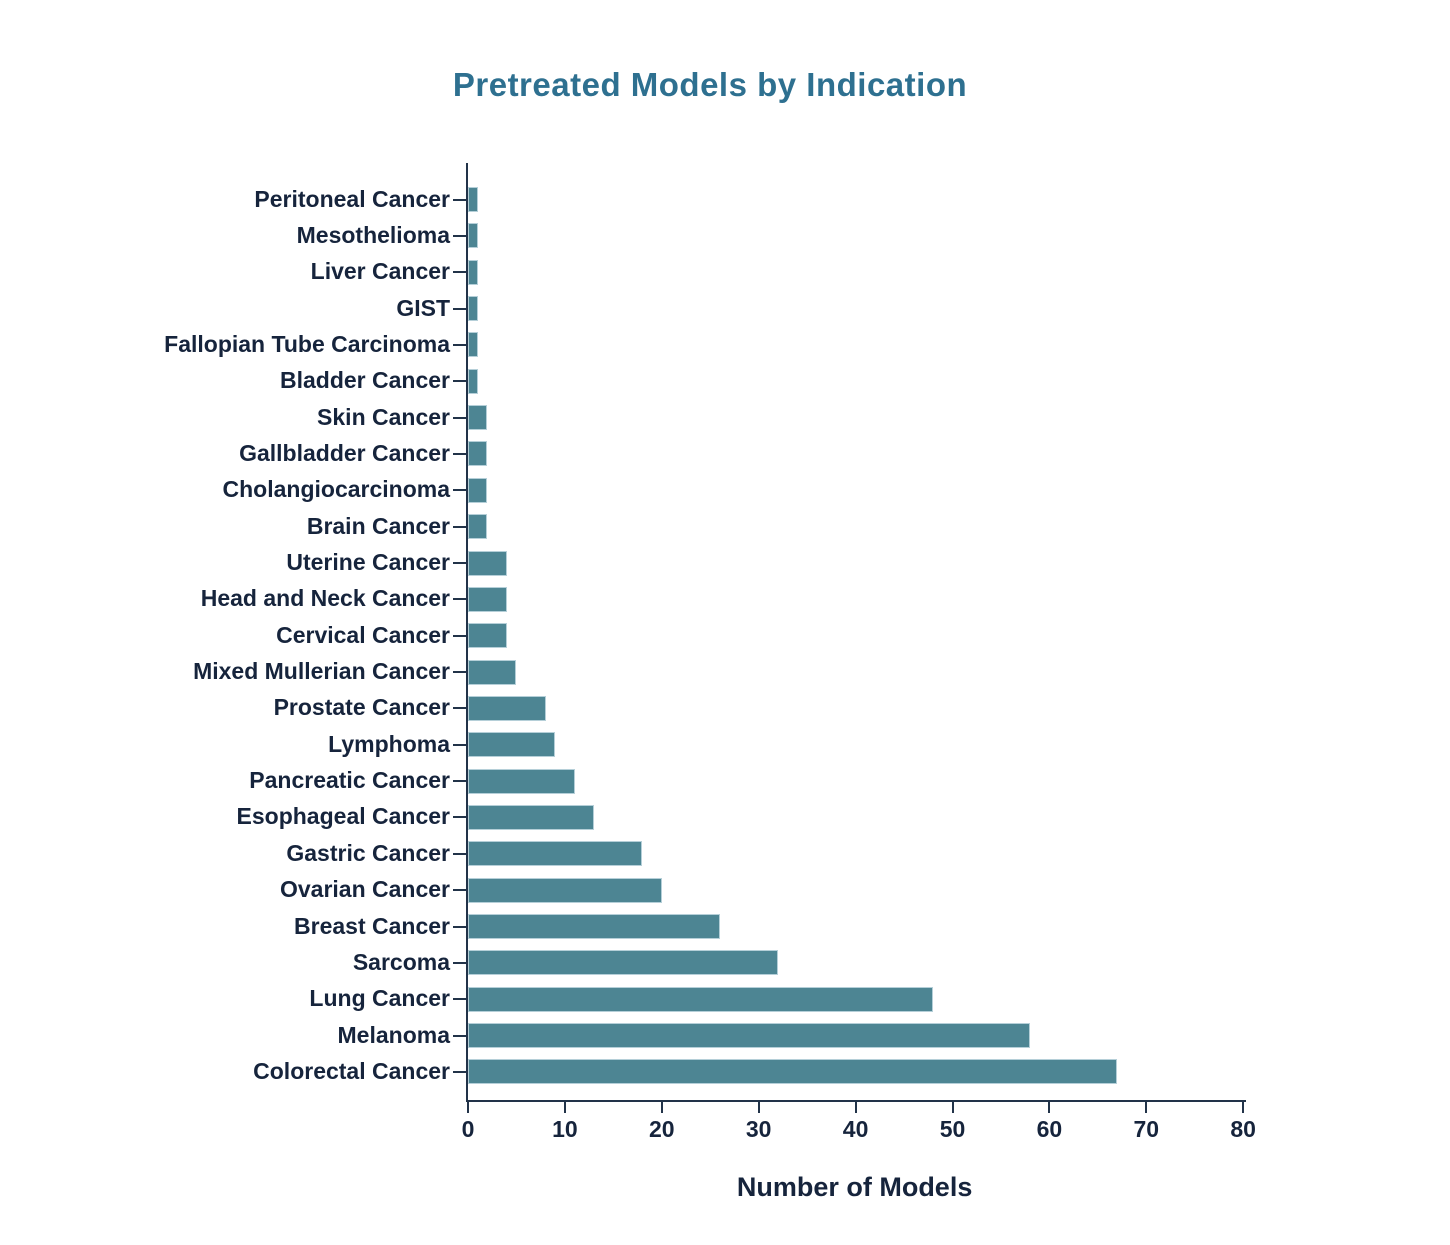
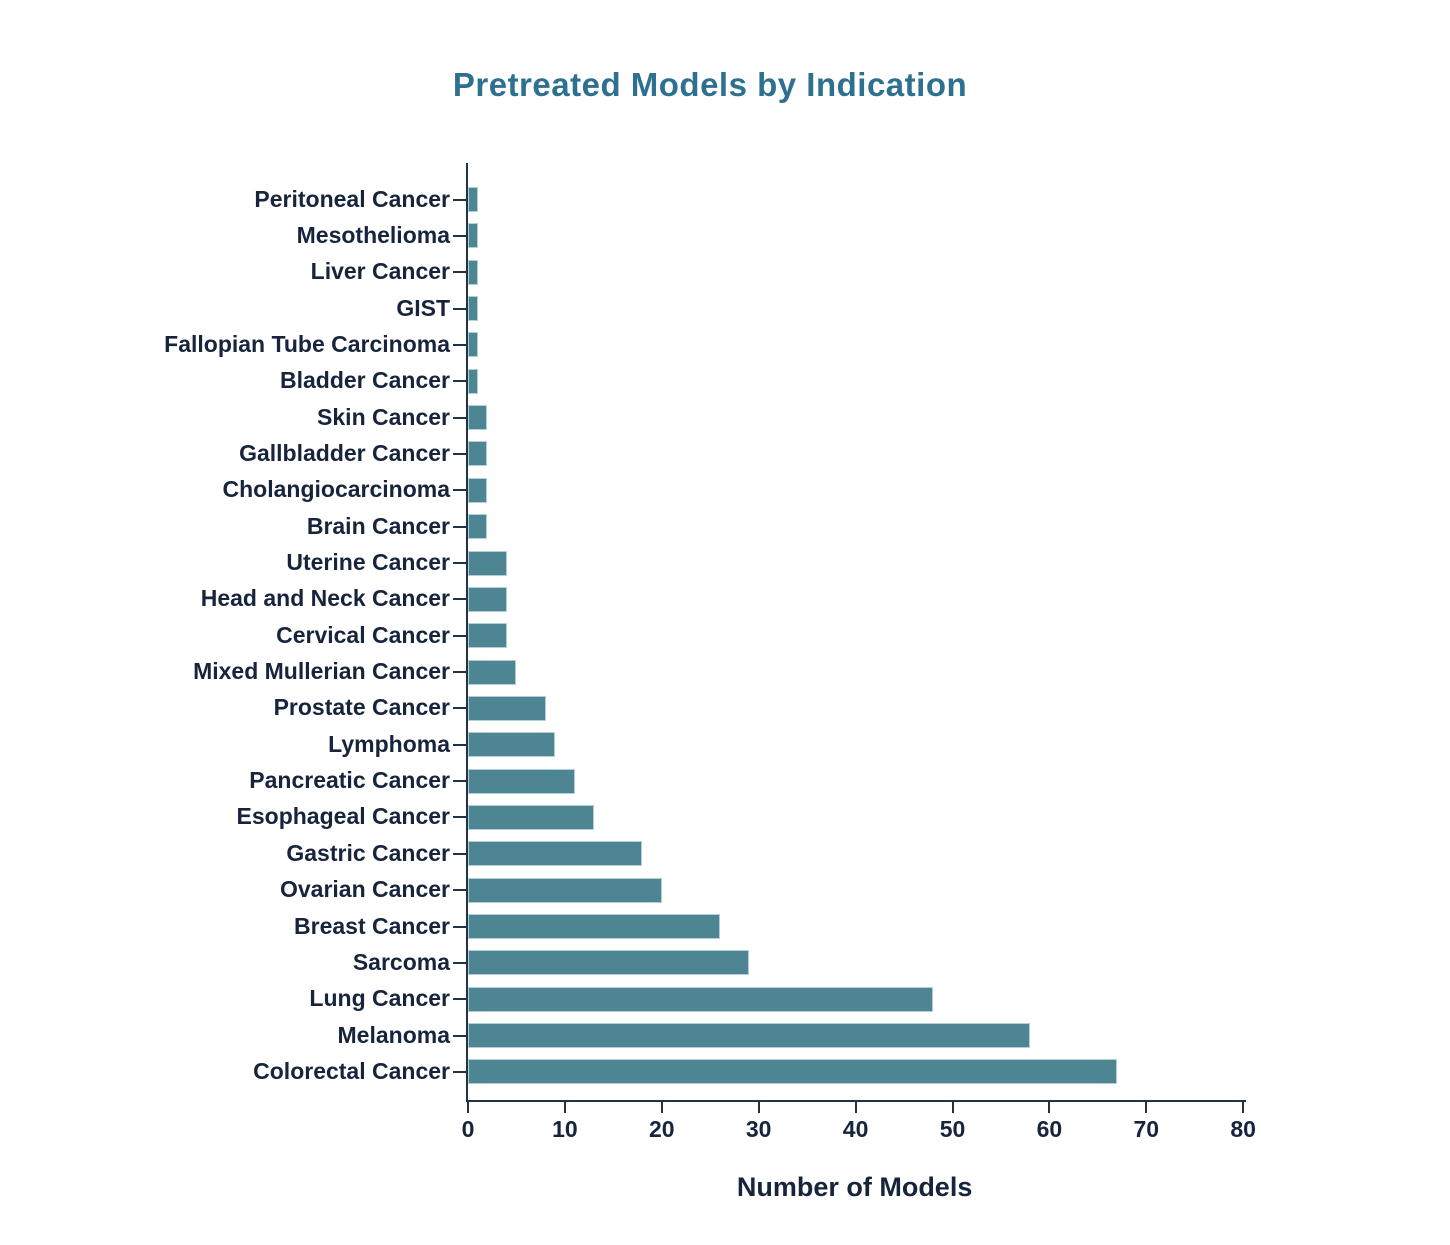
Sarcoma: 32 -> 29
